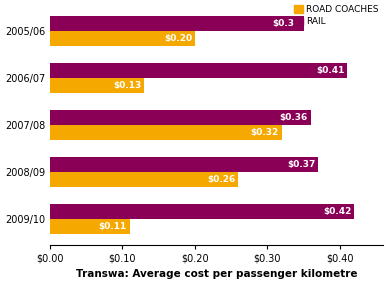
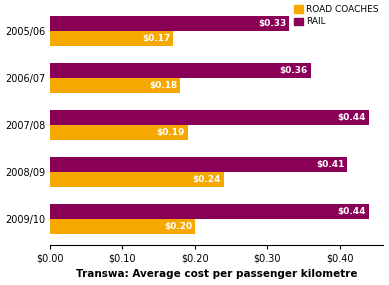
RAIL/2005/06: $0.35 -> $0.33
ROAD COACHES/2005/06: $0.20 -> $0.17
RAIL/2006/07: $0.41 -> $0.36
ROAD COACHES/2006/07: $0.13 -> $0.18
RAIL/2007/08: $0.36 -> $0.44
ROAD COACHES/2007/08: $0.32 -> $0.19
RAIL/2008/09: $0.37 -> $0.41
ROAD COACHES/2008/09: $0.26 -> $0.24
RAIL/2009/10: $0.42 -> $0.44
ROAD COACHES/2009/10: $0.11 -> $0.20
